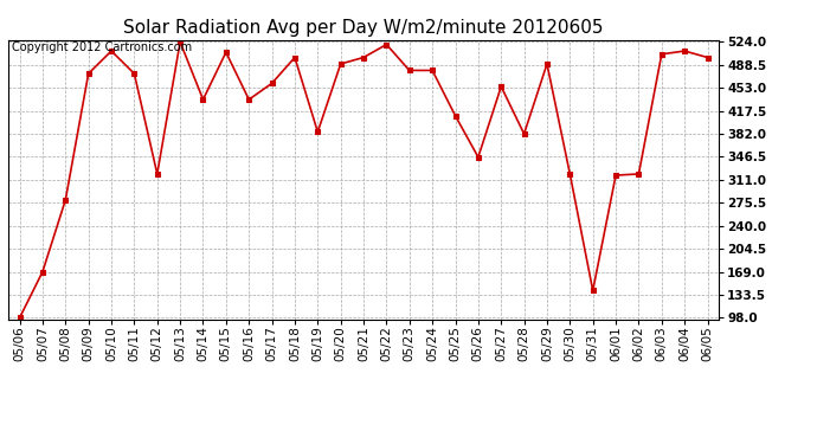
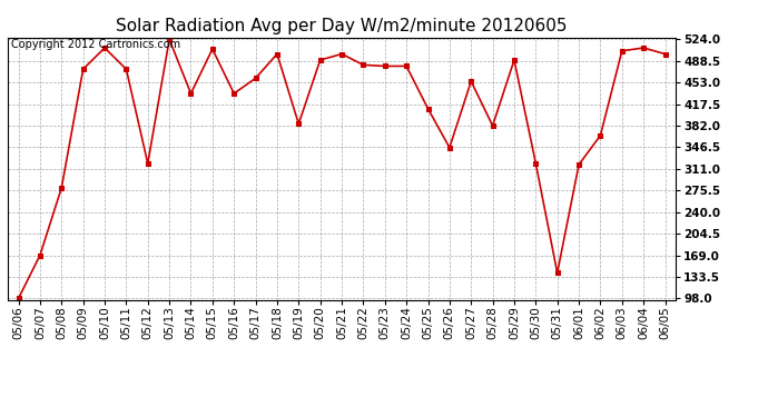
05/22: 520 -> 482
06/02: 320 -> 366
